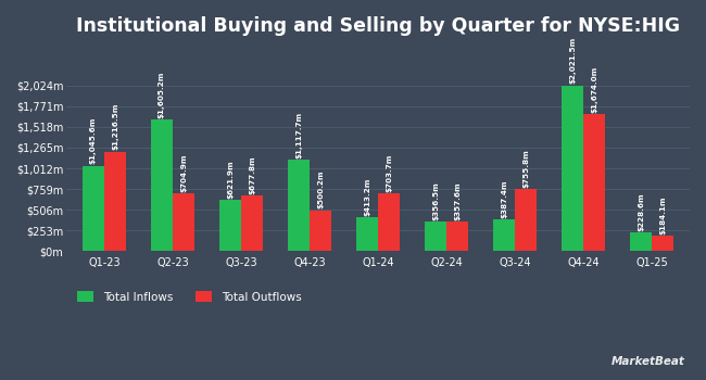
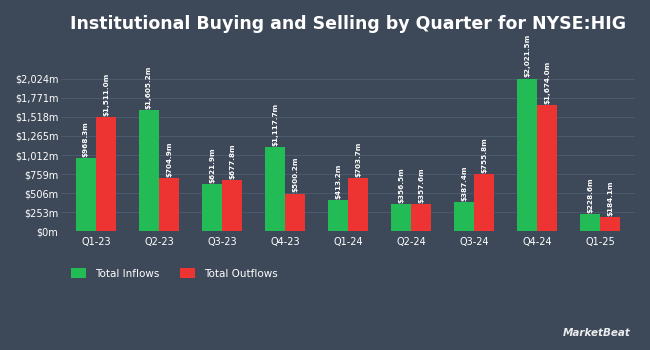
Total Inflows/Q1-23: $1,045.6m -> $968.3m
Total Outflows/Q1-23: $1,216.5m -> $1,511.0m
